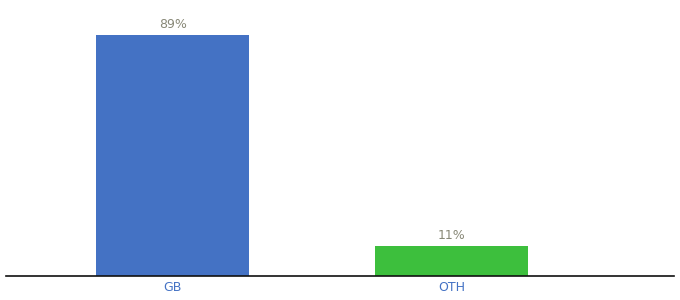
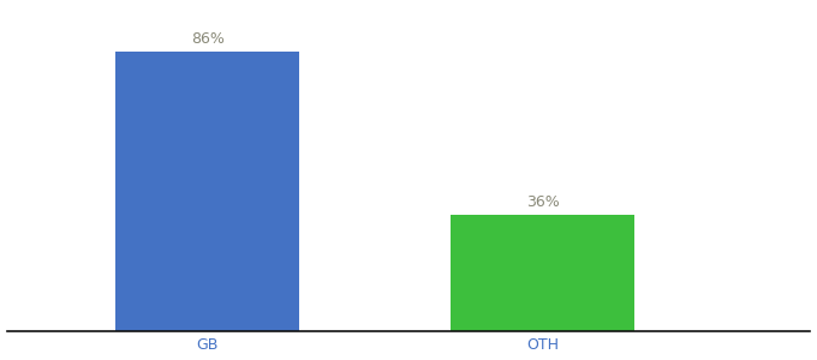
GB: 89% -> 86%
OTH: 11% -> 36%
